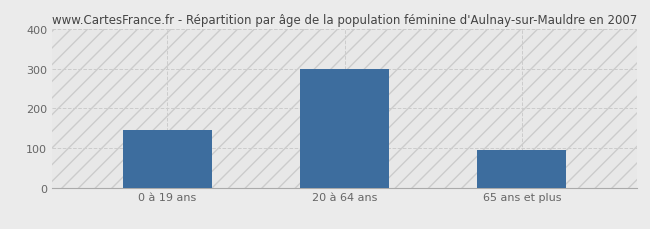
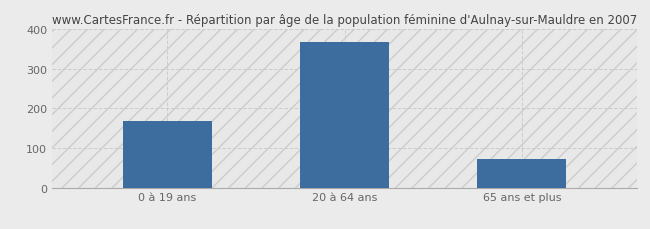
0 à 19 ans: 145 -> 168
20 à 64 ans: 300 -> 367
65 ans et plus: 95 -> 73
